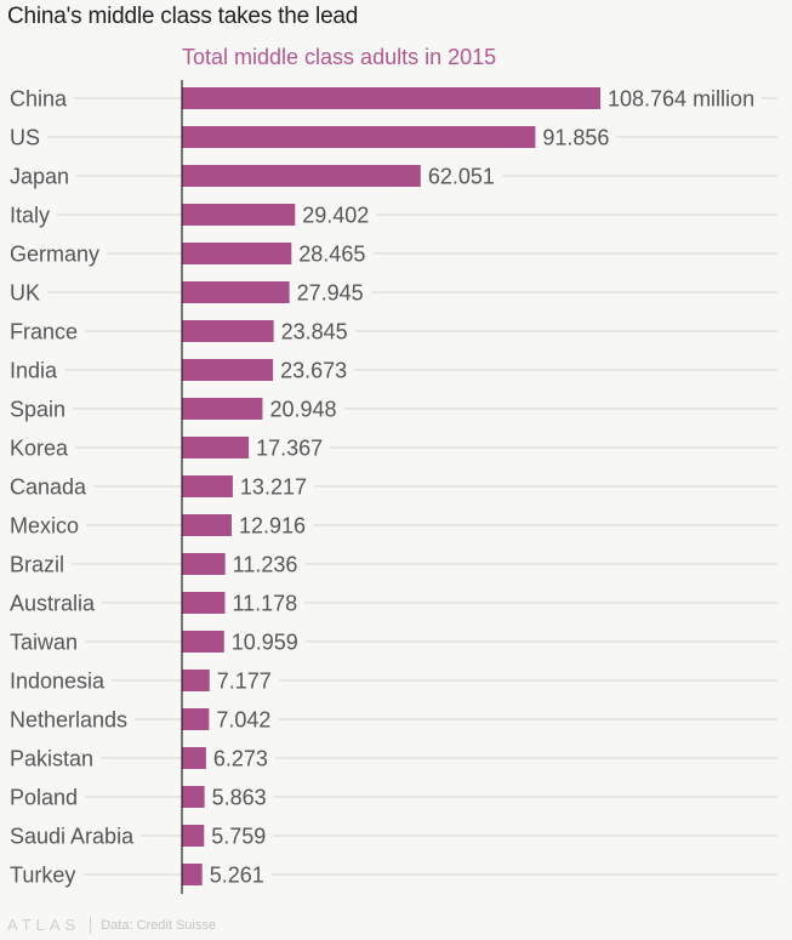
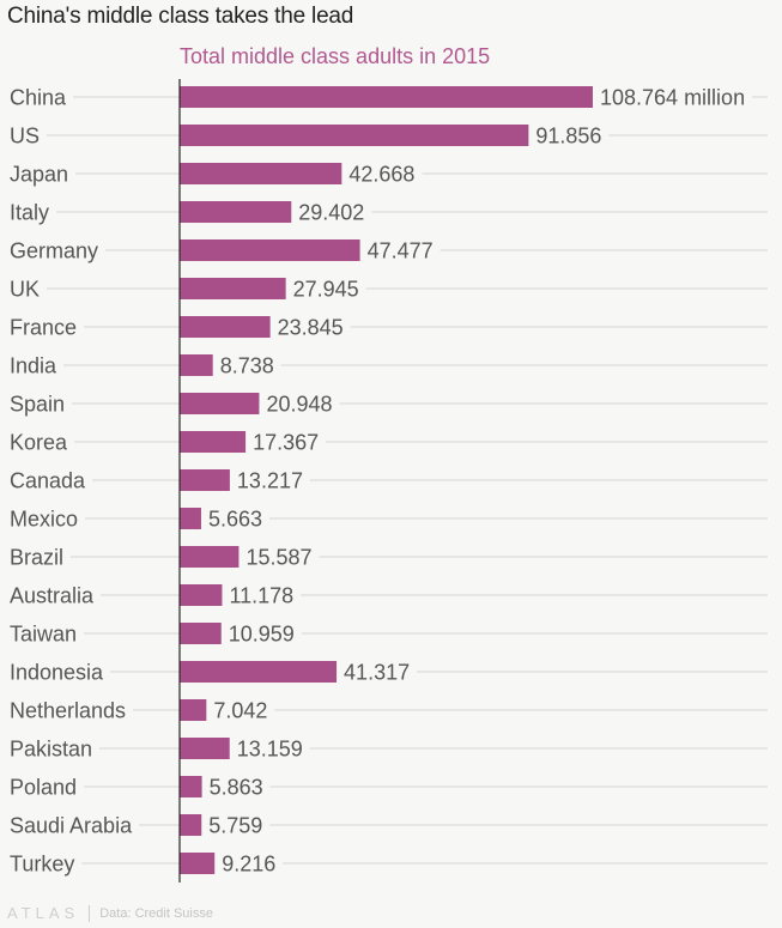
Japan: 62.051 -> 42.668
Germany: 28.465 -> 47.477
India: 23.673 -> 8.738
Mexico: 12.916 -> 5.663
Brazil: 11.236 -> 15.587
Indonesia: 7.177 -> 41.317
Pakistan: 6.273 -> 13.159
Turkey: 5.261 -> 9.216
